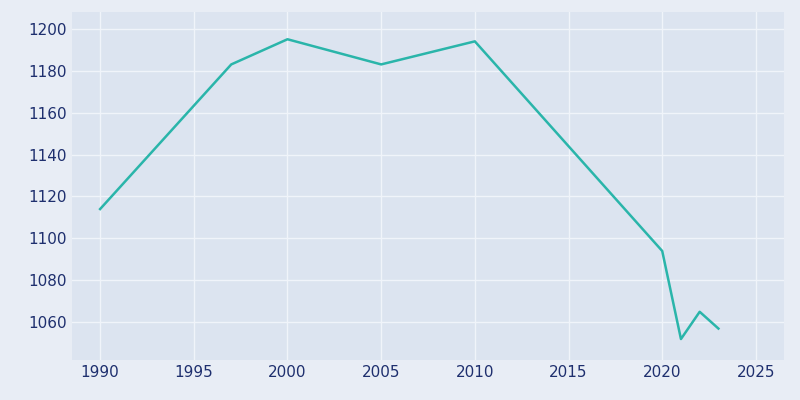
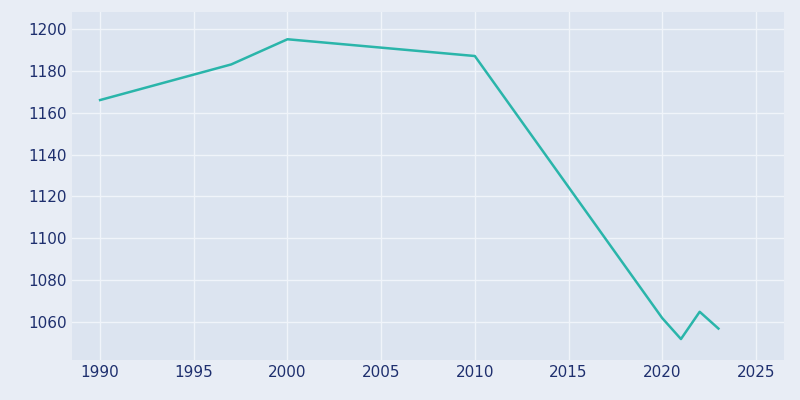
1990: 1114 -> 1166
2005: 1183 -> 1191
2010: 1194 -> 1187
2020: 1094 -> 1062
